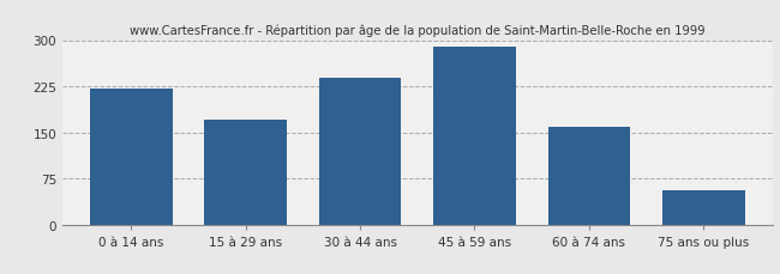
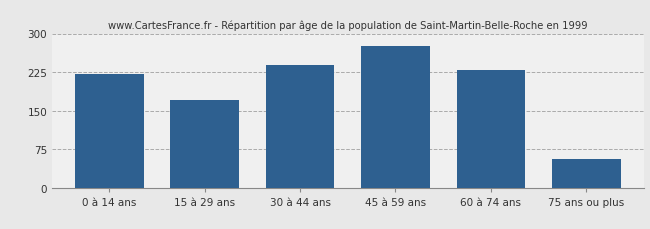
45 à 59 ans: 289 -> 276
60 à 74 ans: 158 -> 228
